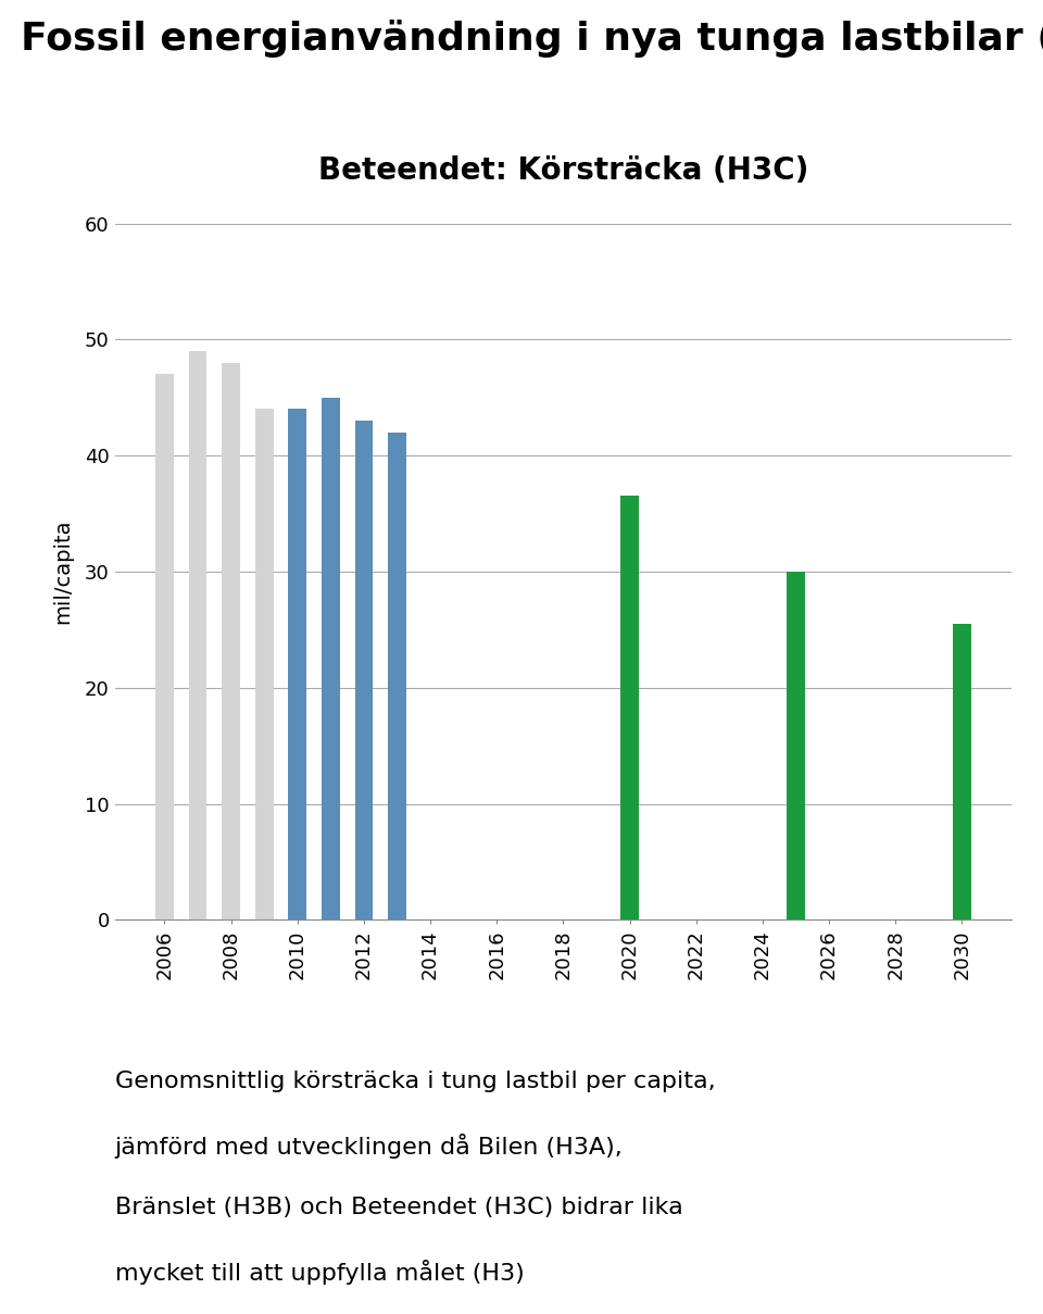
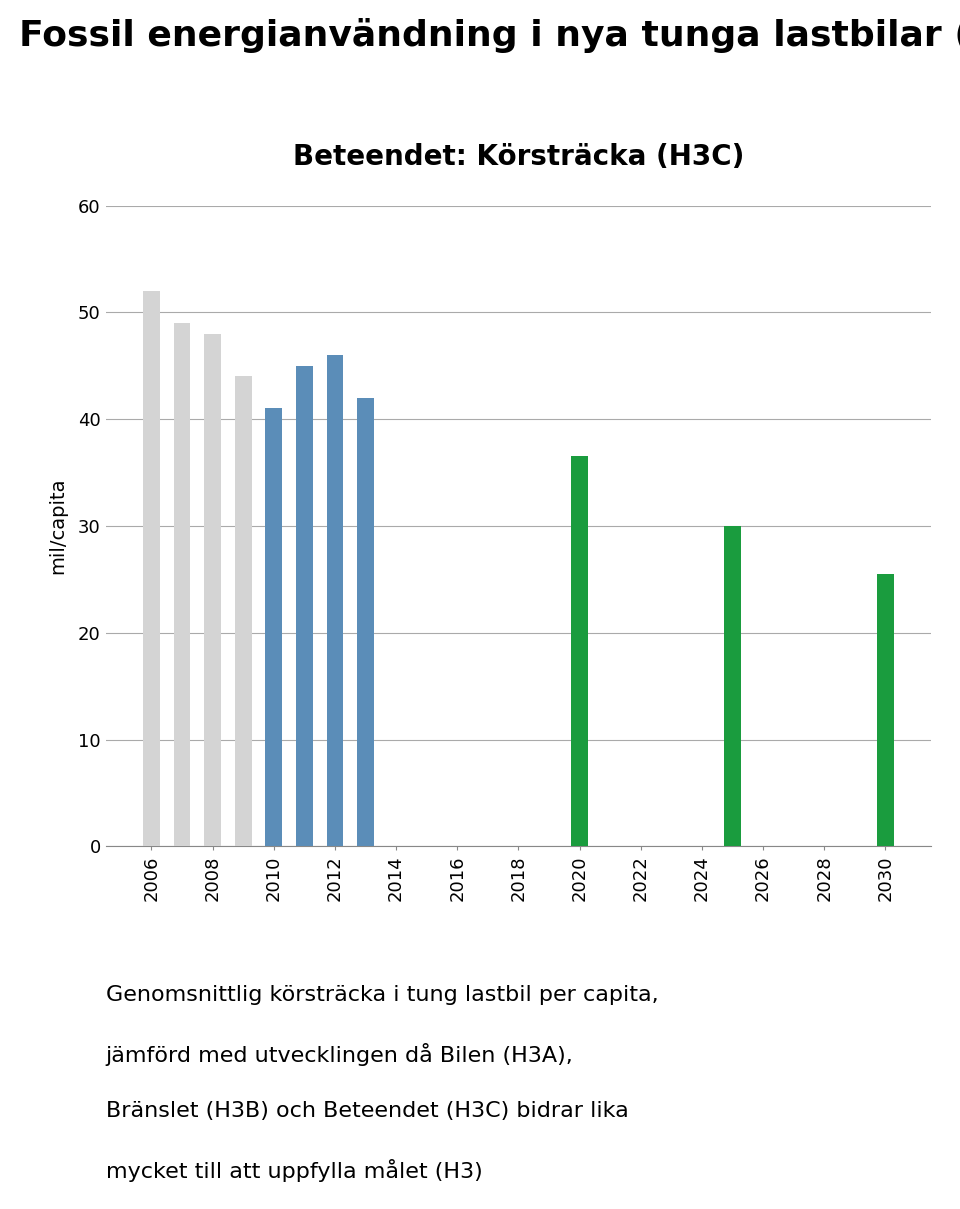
2006: 47.0 -> 52.0
2010: 44.0 -> 41.0
2012: 43.0 -> 46.0
